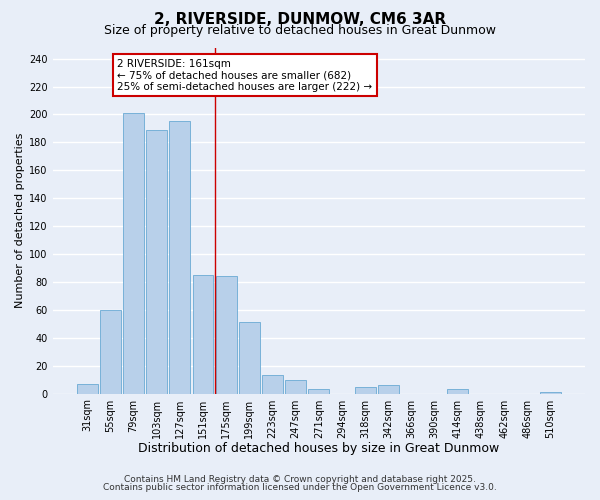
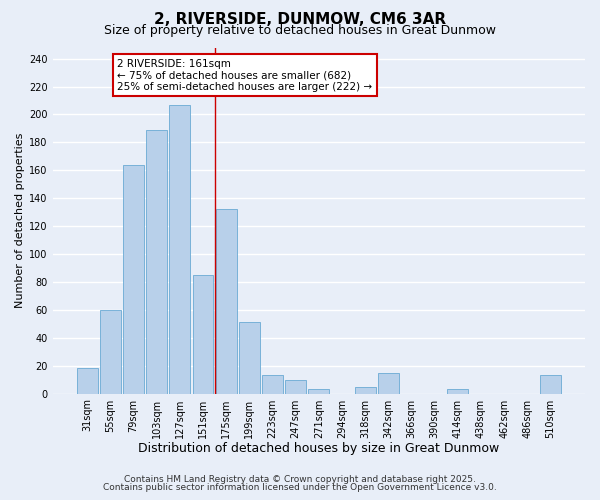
31sqm: 7 -> 18
79sqm: 201 -> 164
127sqm: 195 -> 207
175sqm: 84 -> 132
342sqm: 6 -> 15
510sqm: 1 -> 13
